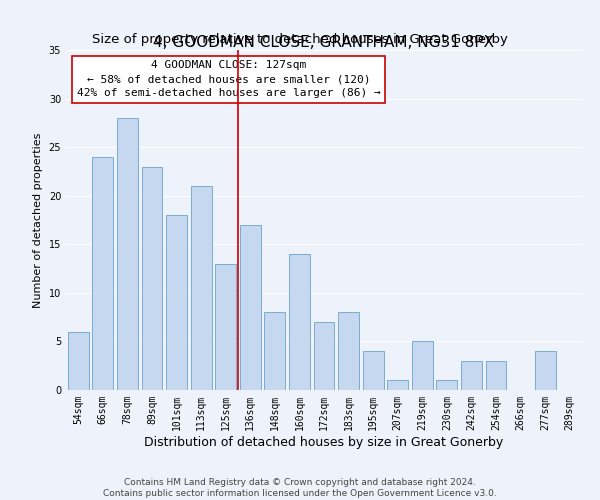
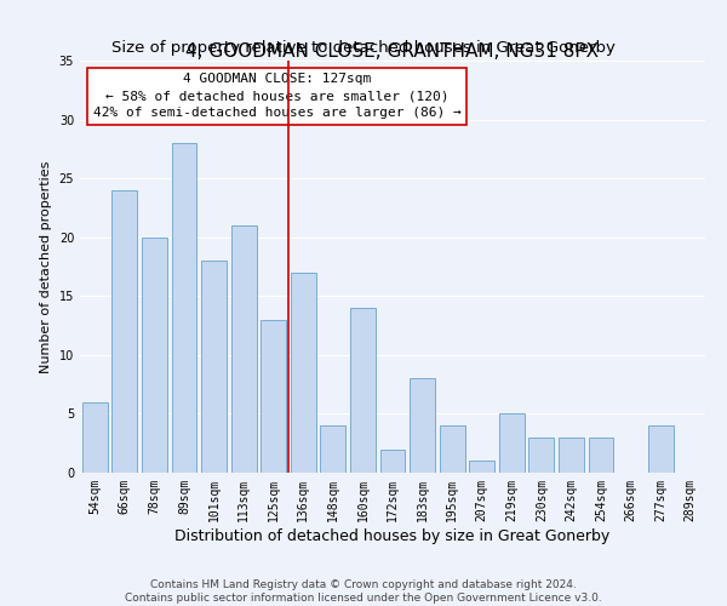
78sqm: 28 -> 20
89sqm: 23 -> 28
148sqm: 8 -> 4
172sqm: 7 -> 2
230sqm: 1 -> 3
